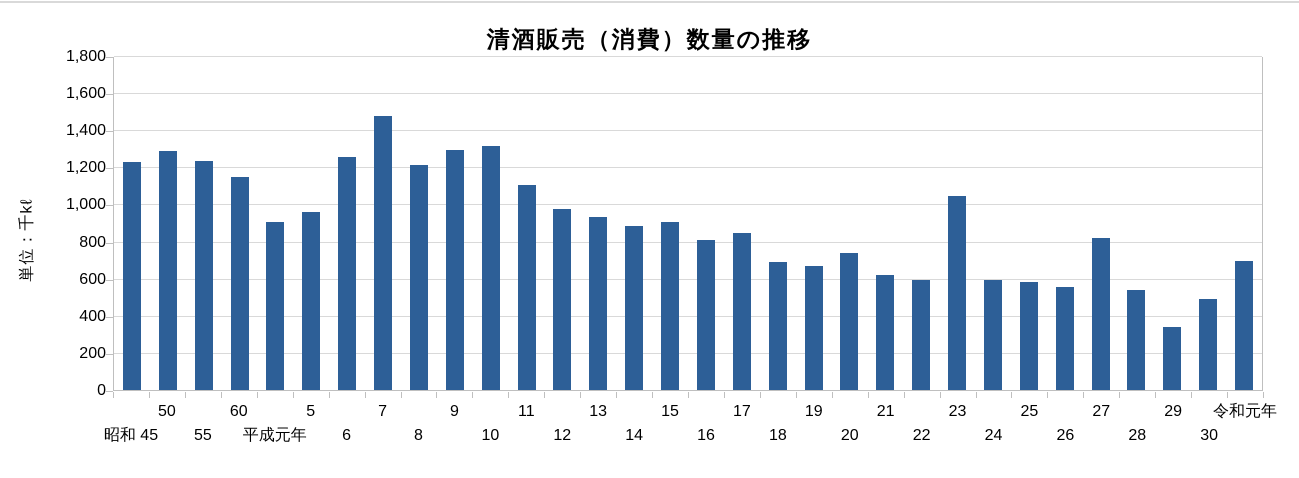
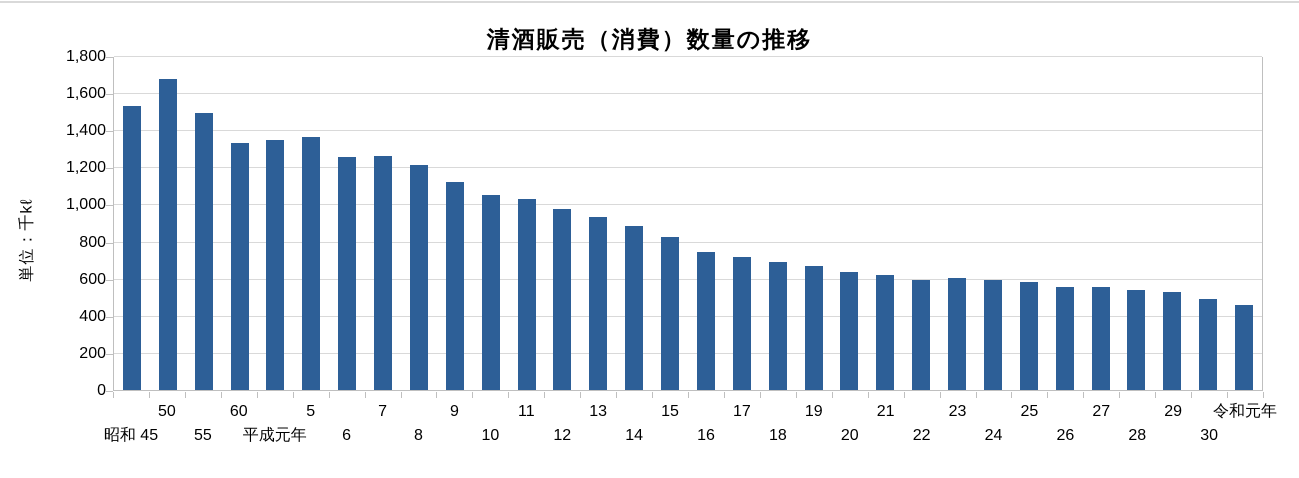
昭和 45: 1230 -> 1540
50: 1290 -> 1680
55: 1240 -> 1500
60: 1150 -> 1340
平成元年: 910 -> 1350
5: 960 -> 1360
7: 1480 -> 1260
9: 1300 -> 1130
10: 1320 -> 1060
11: 1110 -> 1030
15: 910 -> 830
16: 810 -> 750
17: 850 -> 720
20: 740 -> 640
23: 1050 -> 610
27: 820 -> 560
29: 340 -> 530
令和元年: 700 -> 460
